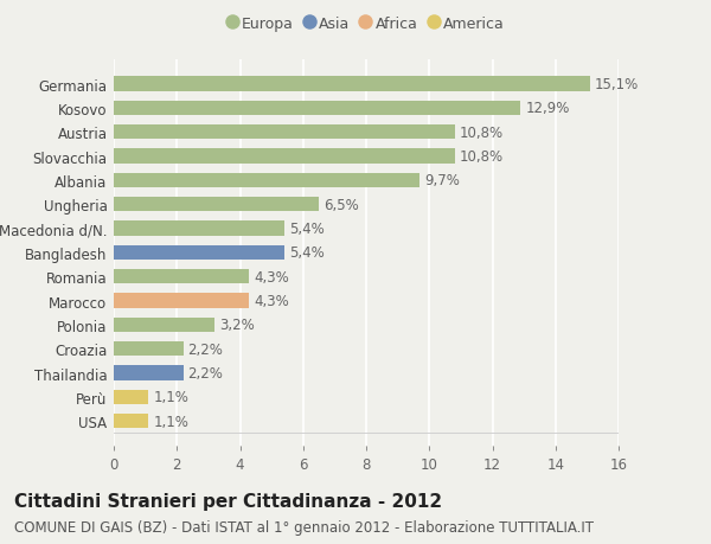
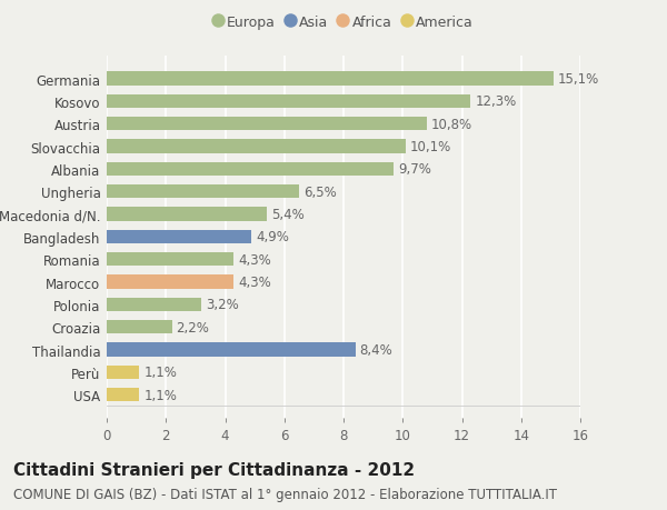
Kosovo: 12,9% -> 12,3%
Slovacchia: 10,8% -> 10,1%
Bangladesh: 5,4% -> 4,9%
Thailandia: 2,2% -> 8,4%
